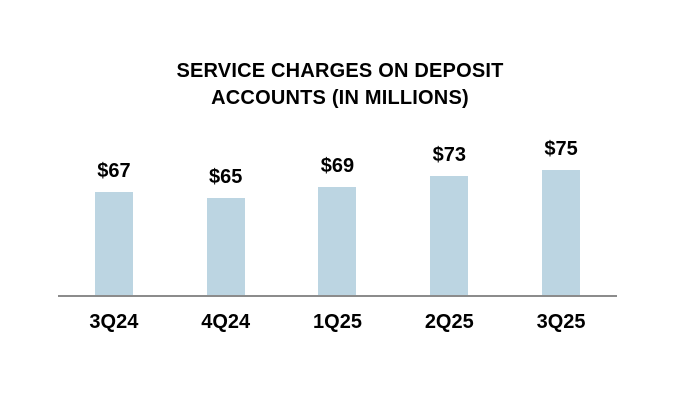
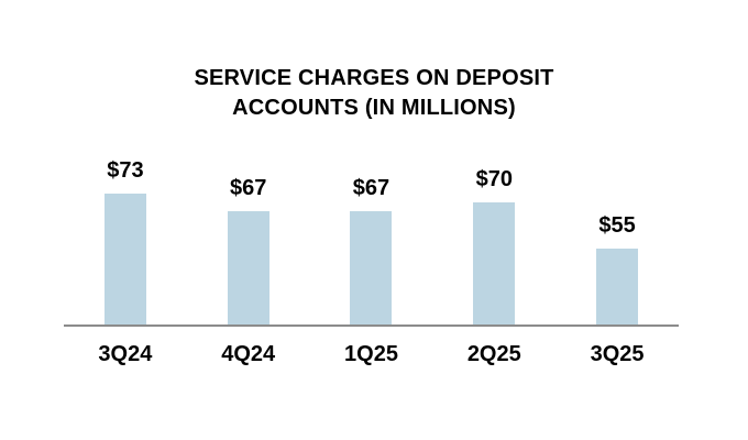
3Q24: $67 -> $73
4Q24: $65 -> $67
1Q25: $69 -> $67
2Q25: $73 -> $70
3Q25: $75 -> $55
